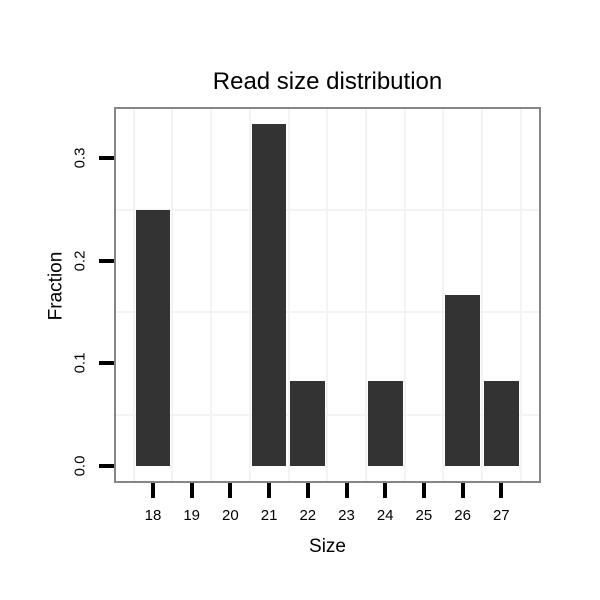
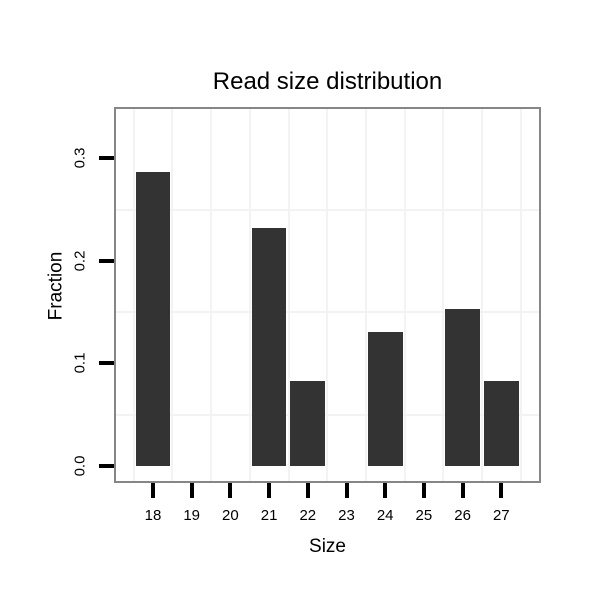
18: 0.250 -> 0.287
21: 0.333 -> 0.232
24: 0.083 -> 0.131
26: 0.167 -> 0.153
